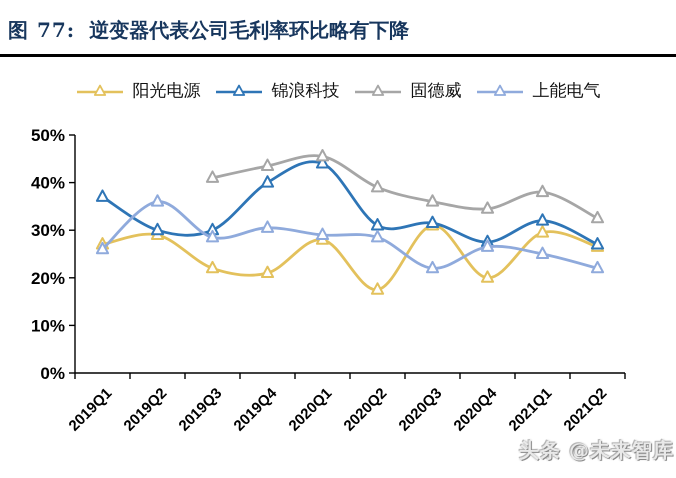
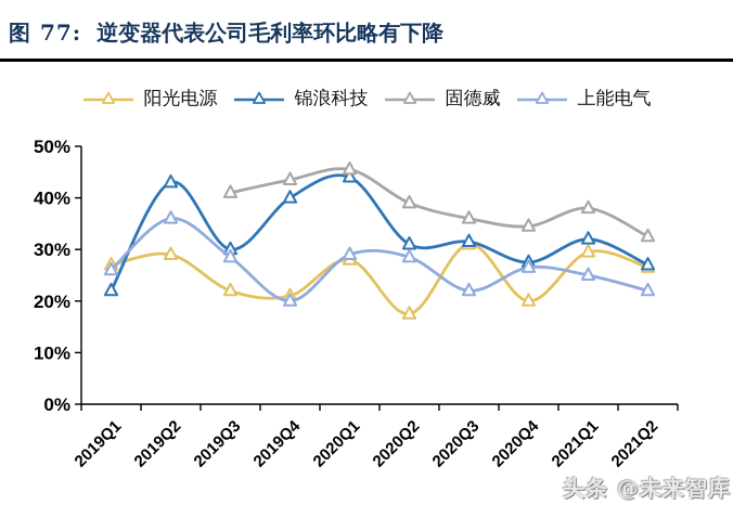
锦浪科技/2019Q1: 37% -> 22%
锦浪科技/2019Q2: 30% -> 43%
上能电气/2019Q4: 30% -> 20%
